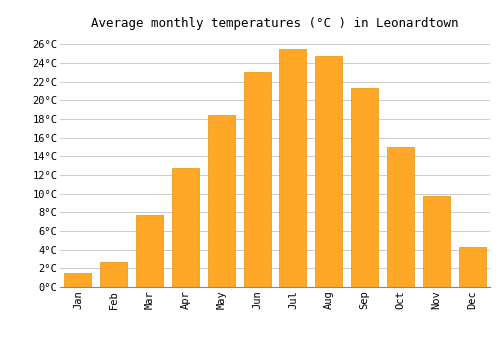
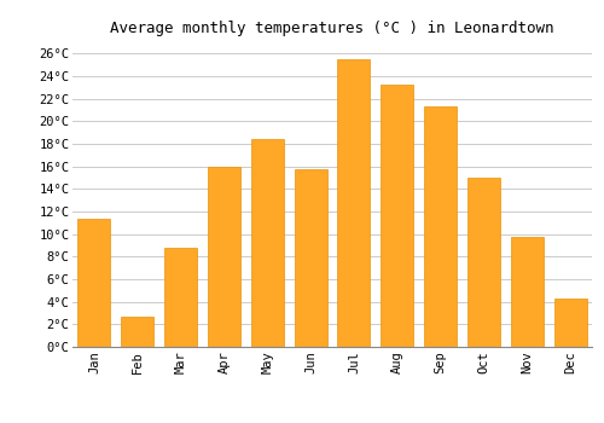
Jan: 1.5°C -> 11.4°C
Mar: 7.7°C -> 8.8°C
Apr: 12.8°C -> 16.0°C
Jun: 23.0°C -> 15.8°C
Aug: 24.8°C -> 23.2°C
